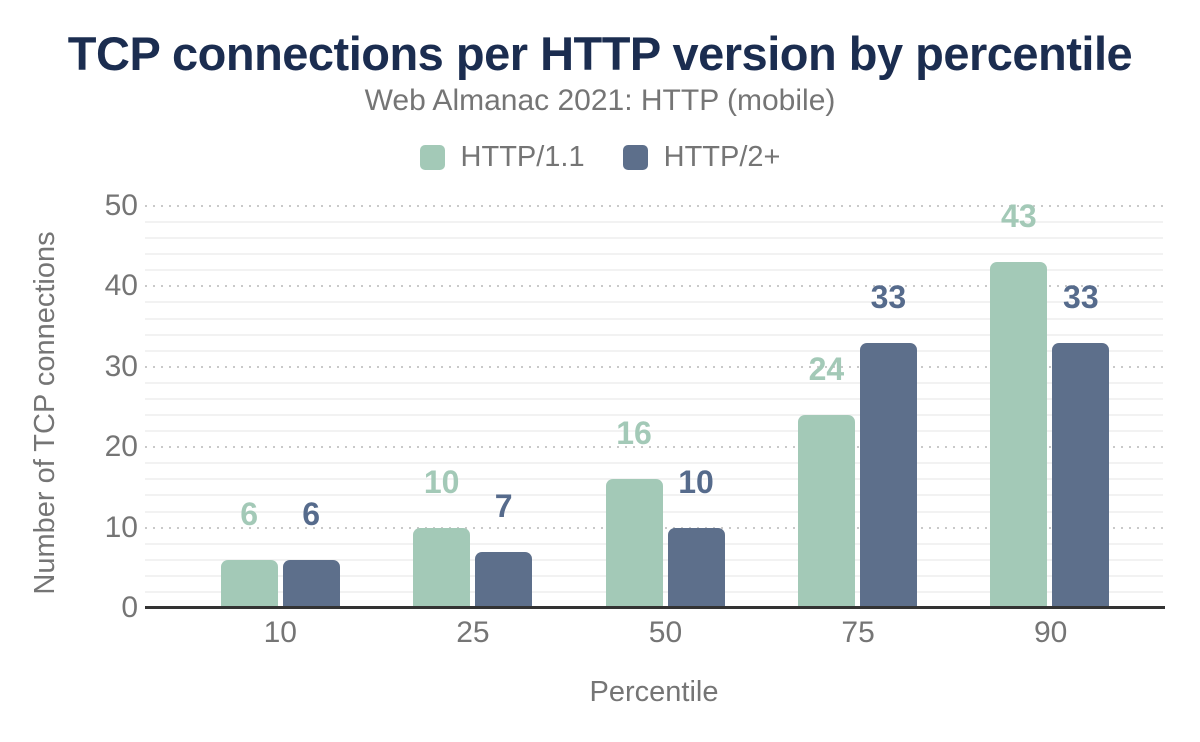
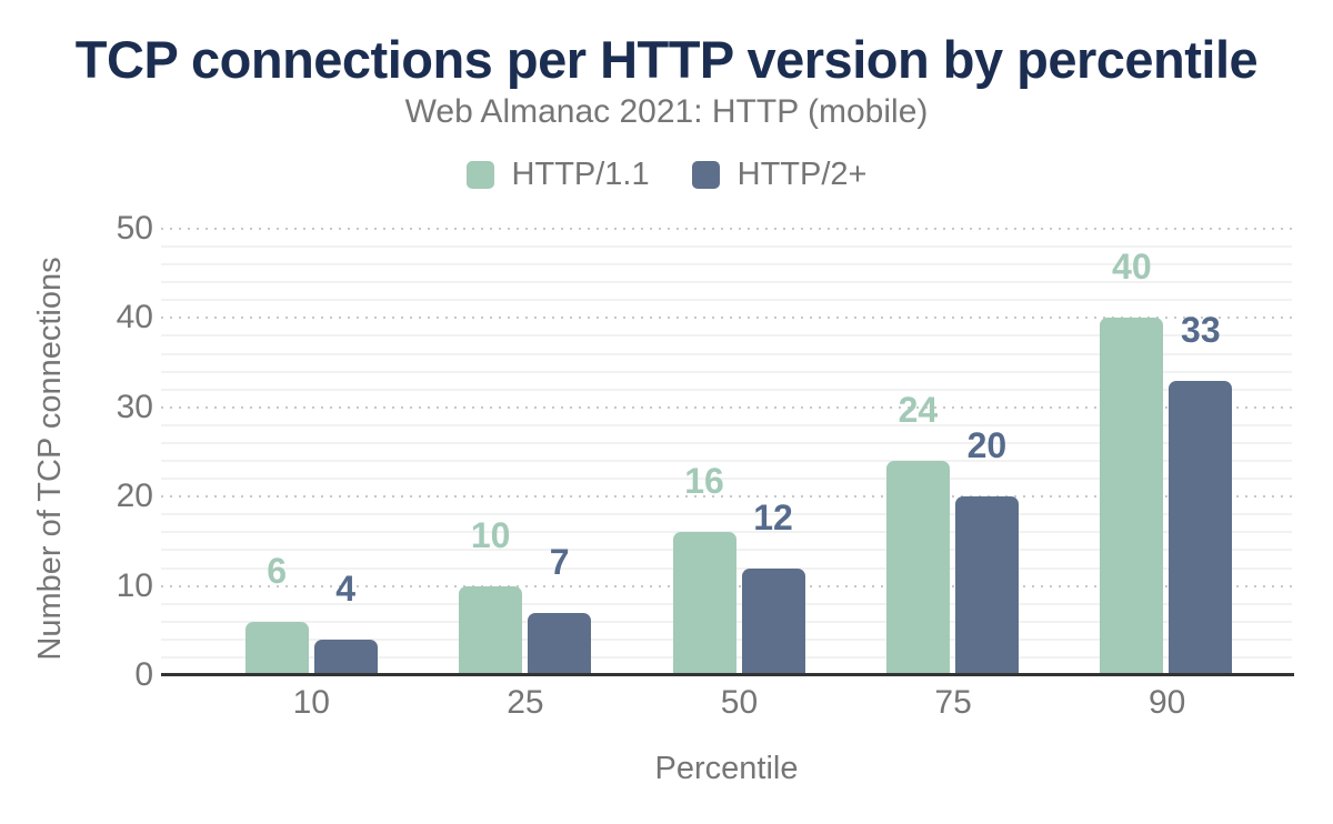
HTTP/2+/10: 6 -> 4
HTTP/2+/50: 10 -> 12
HTTP/2+/75: 33 -> 20
HTTP/1.1/90: 43 -> 40
